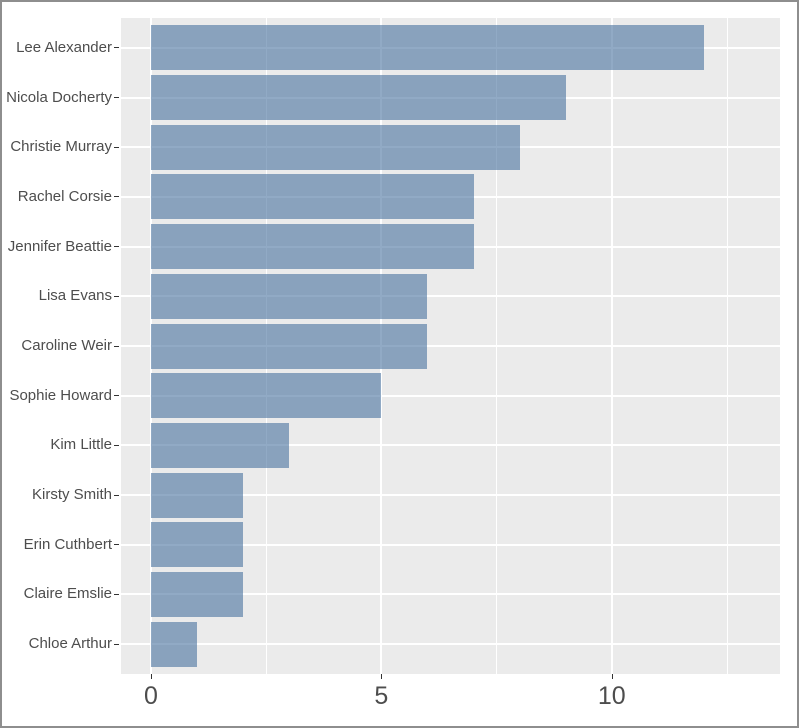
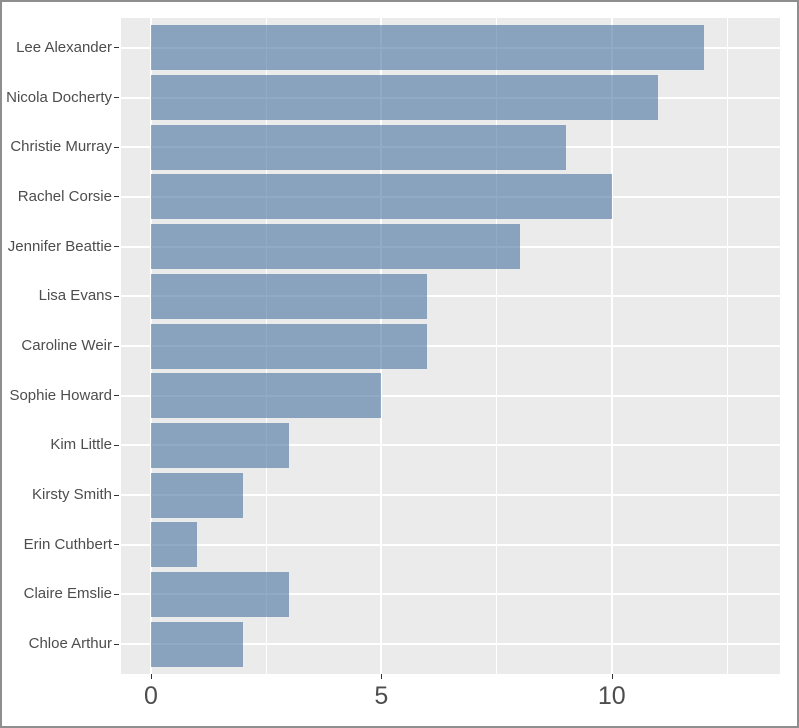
Nicola Docherty: 9 -> 11
Christie Murray: 8 -> 9
Rachel Corsie: 7 -> 10
Jennifer Beattie: 7 -> 8
Erin Cuthbert: 2 -> 1
Claire Emslie: 2 -> 3
Chloe Arthur: 1 -> 2
